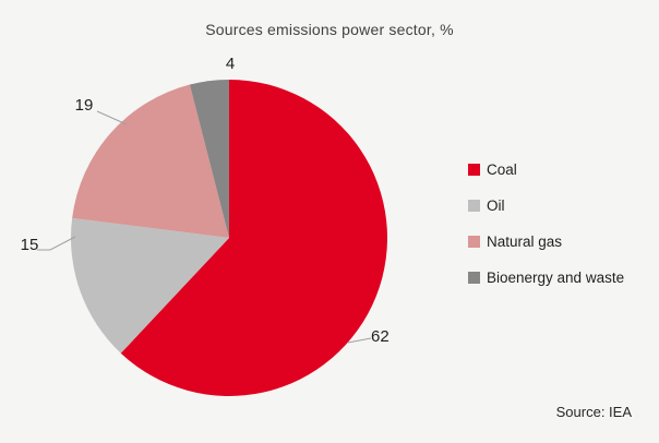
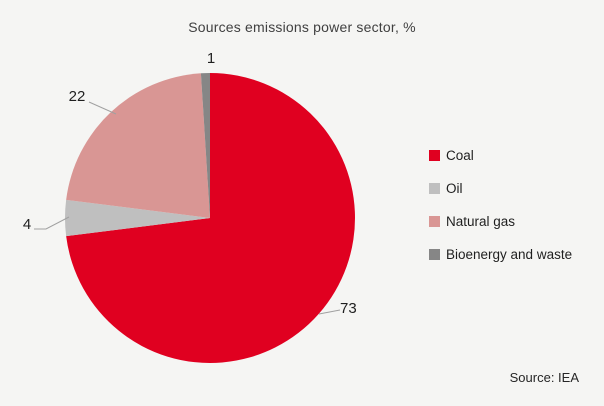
Coal: 62 -> 73
Oil: 15 -> 4
Natural gas: 19 -> 22
Bioenergy and waste: 4 -> 1
